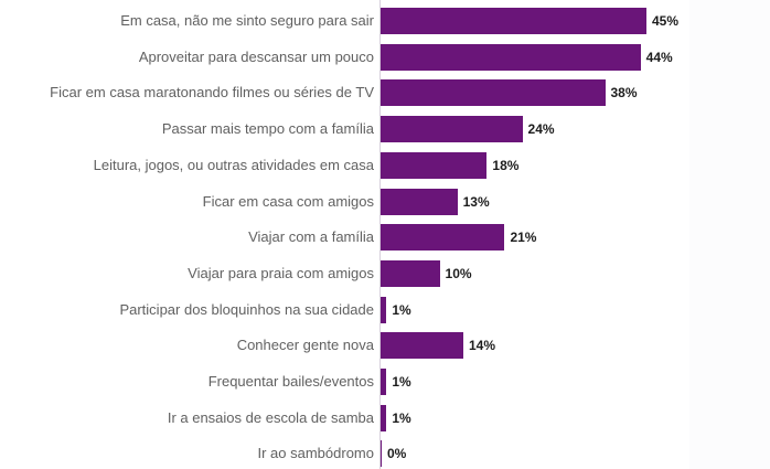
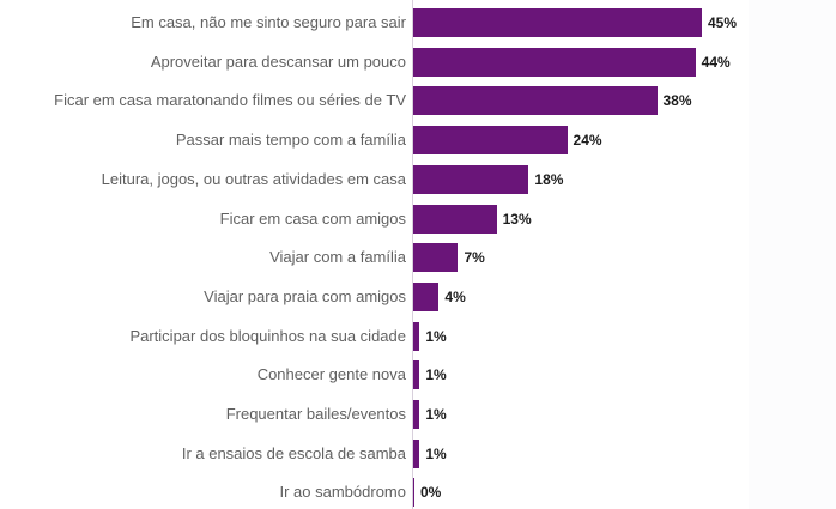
Viajar com a família: 21% -> 7%
Viajar para praia com amigos: 10% -> 4%
Conhecer gente nova: 14% -> 1%
